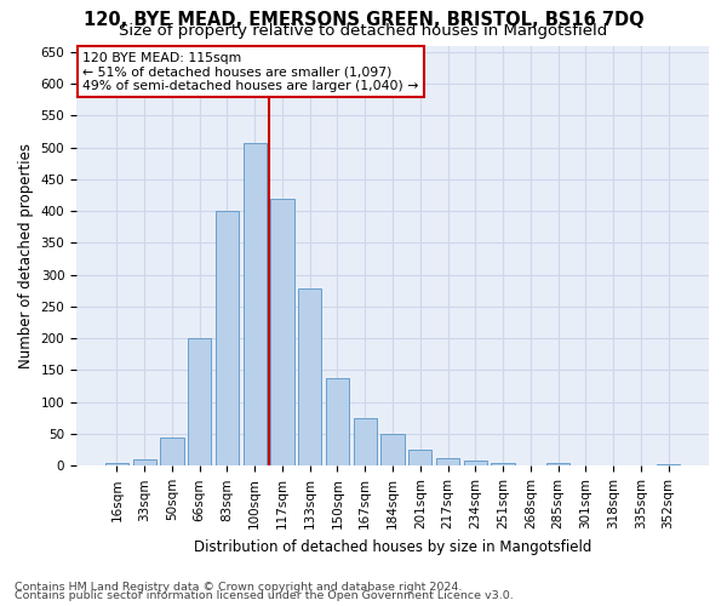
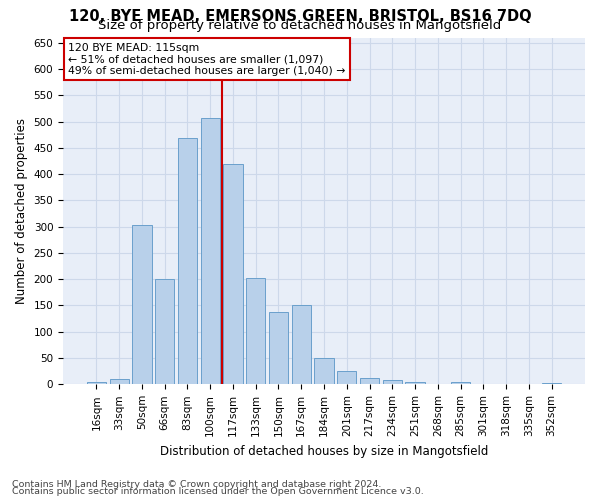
50sqm: 45 -> 304
83sqm: 400 -> 468
133sqm: 278 -> 202
167sqm: 75 -> 150
